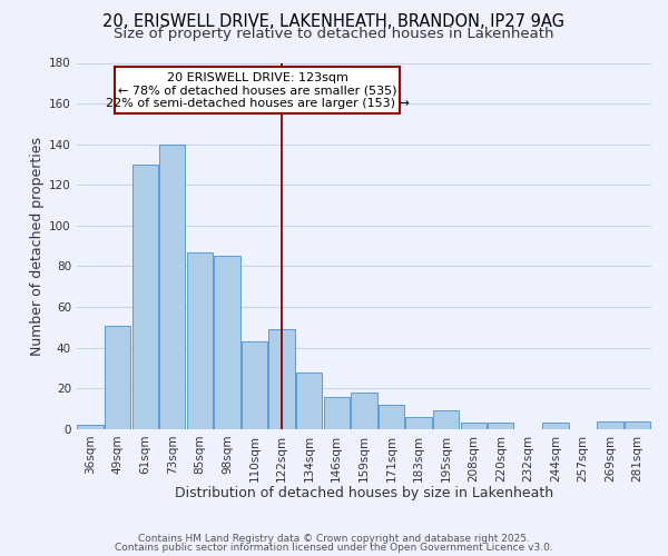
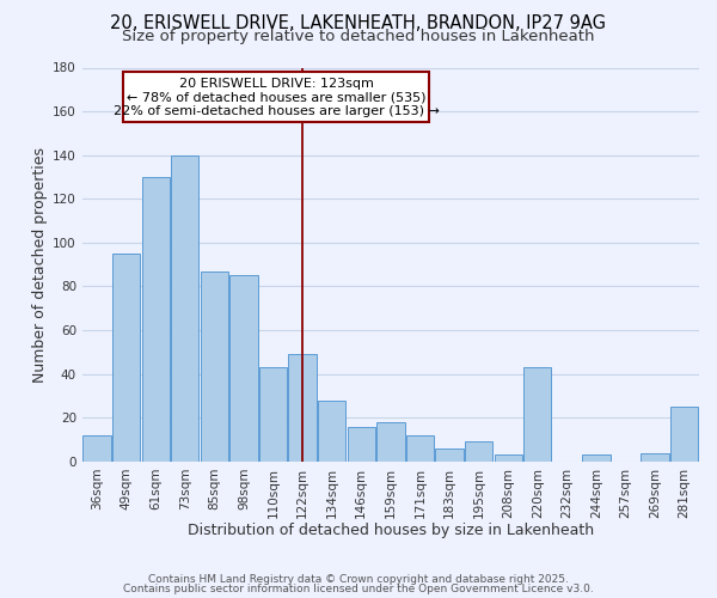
36sqm: 2 -> 12
49sqm: 51 -> 95
220sqm: 3 -> 43
281sqm: 4 -> 25
